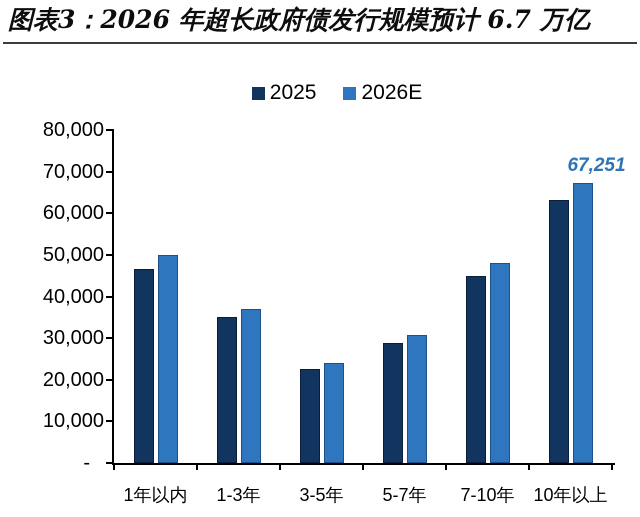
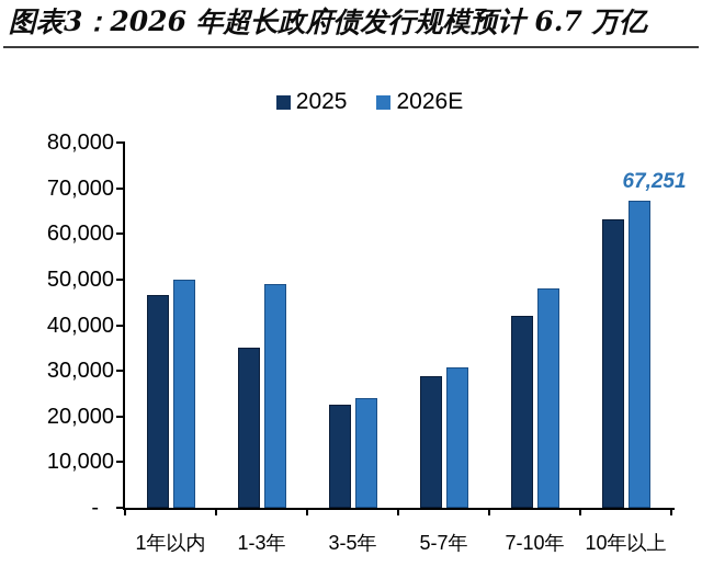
2026E/1-3年: 37000 -> 49000
2025/7-10年: 45000 -> 42000
